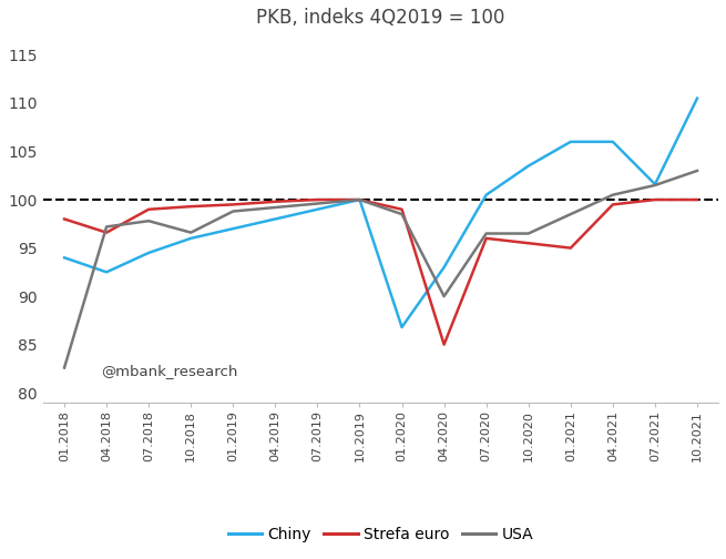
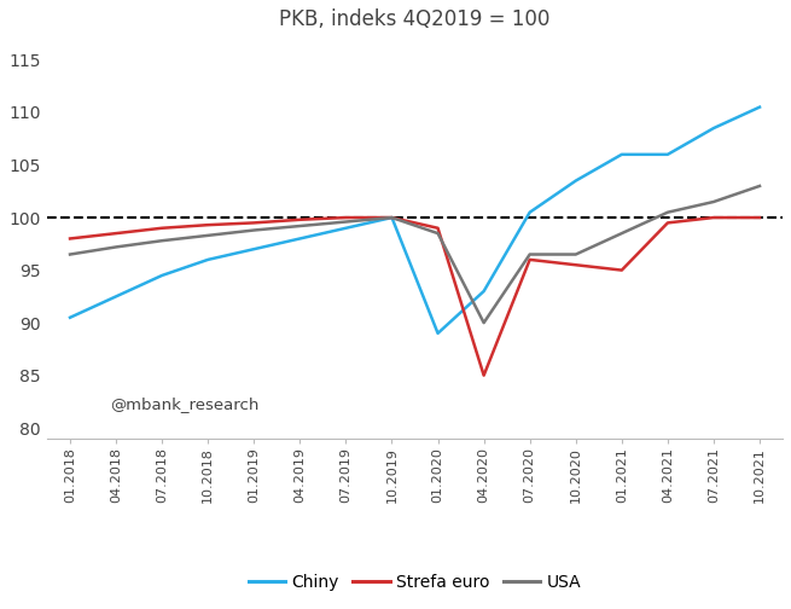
Chiny/01.2018: 94.0 -> 90.5
USA/01.2018: 82.6 -> 96.5
Strefa euro/04.2018: 96.6 -> 98.5
USA/10.2018: 96.6 -> 98.3
Chiny/01.2020: 86.8 -> 89.0
Chiny/07.2021: 101.6 -> 108.5
